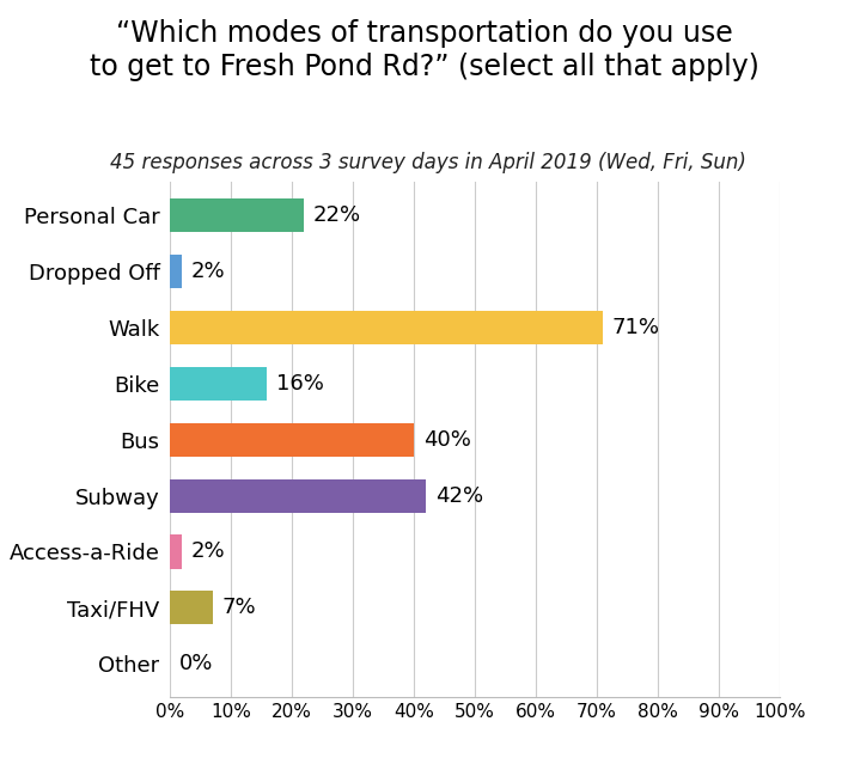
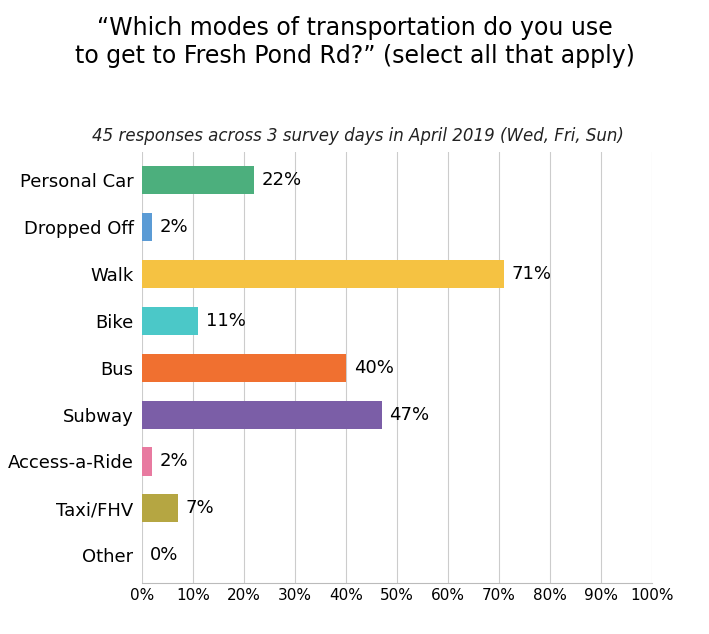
Bike: 16% -> 11%
Subway: 42% -> 47%
